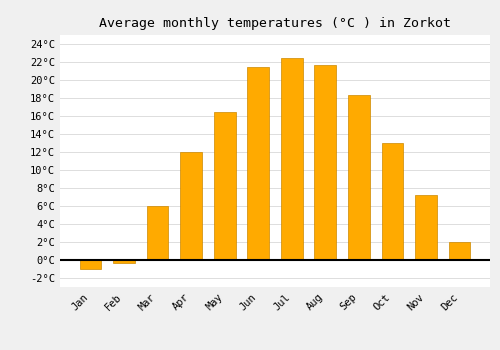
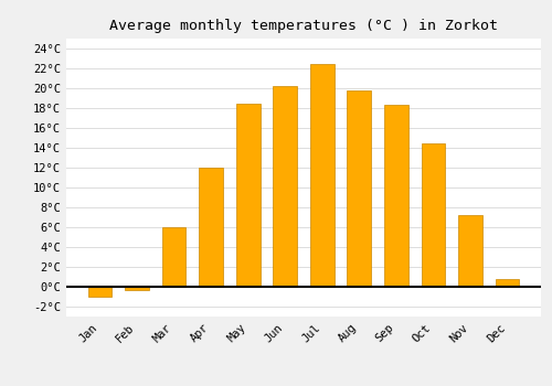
May: 16.5°C -> 18.4°C
Jun: 21.5°C -> 20.2°C
Aug: 21.7°C -> 19.8°C
Oct: 13.0°C -> 14.4°C
Dec: 2.0°C -> 0.8°C
